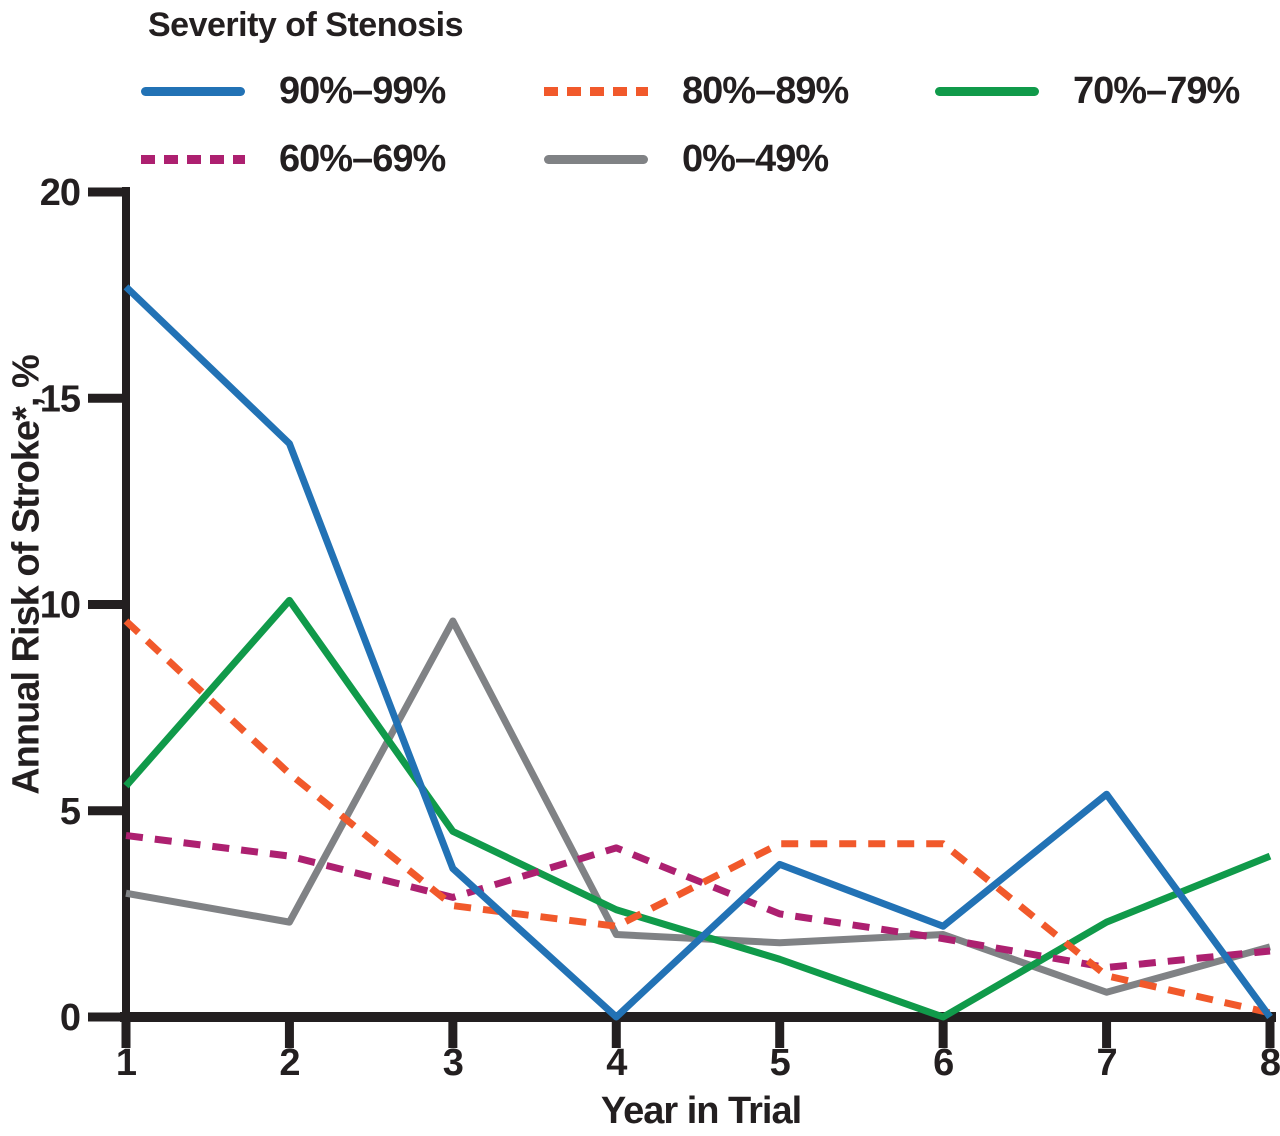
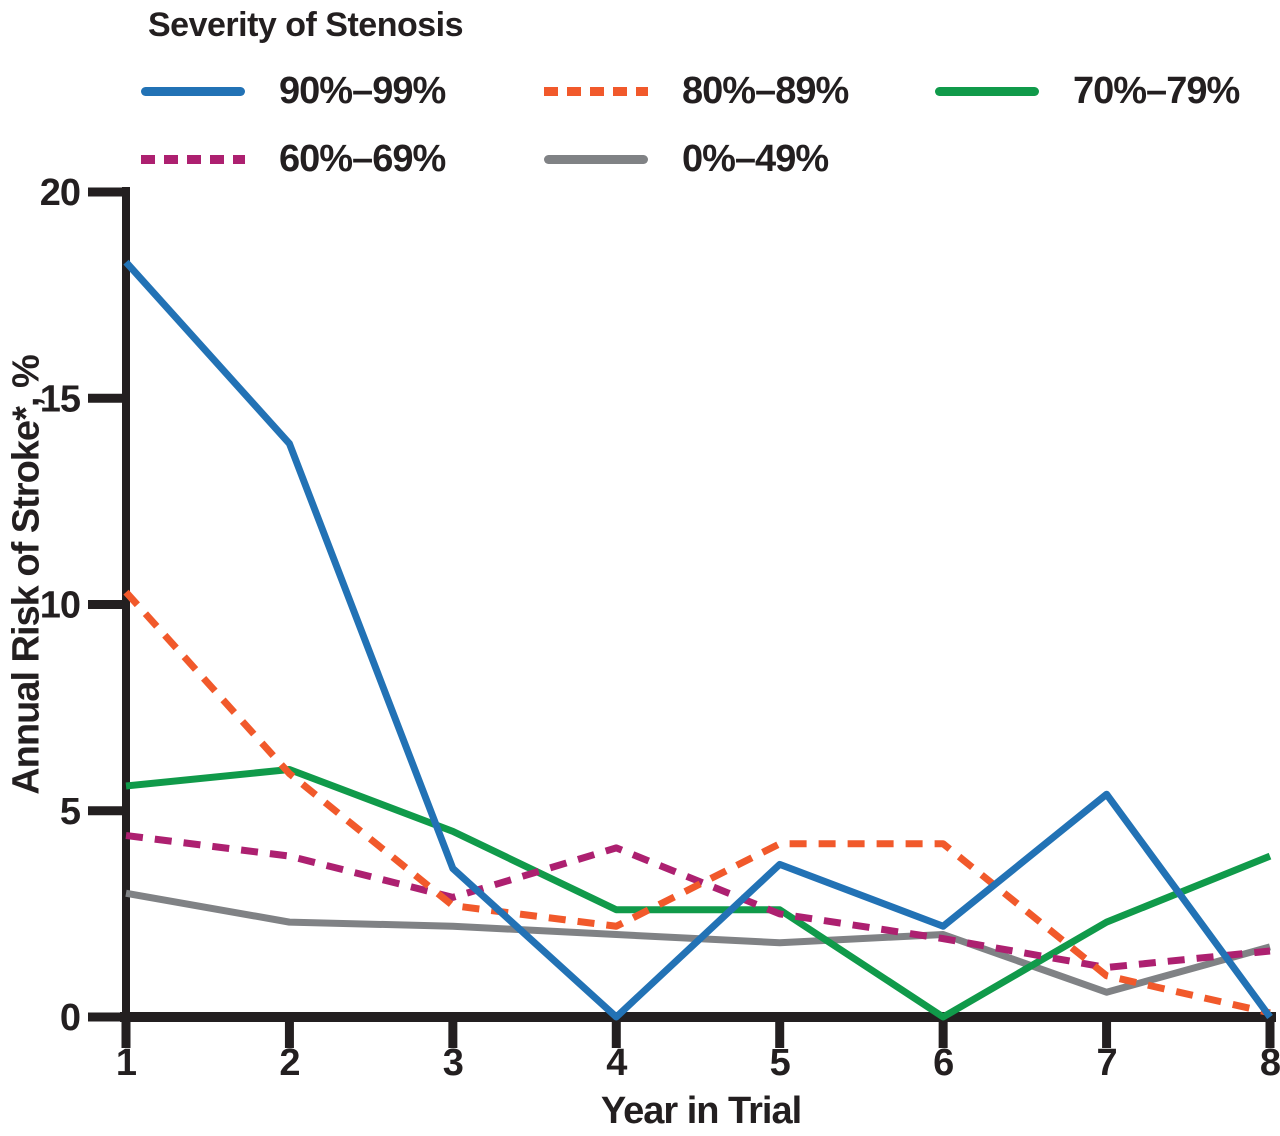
90%–99%/1: 17.7 -> 18.3
80%–89%/1: 9.6 -> 10.3
70%–79%/2: 10.1 -> 6.0
0%–49%/3: 9.6 -> 2.2
70%–79%/5: 1.4 -> 2.6
